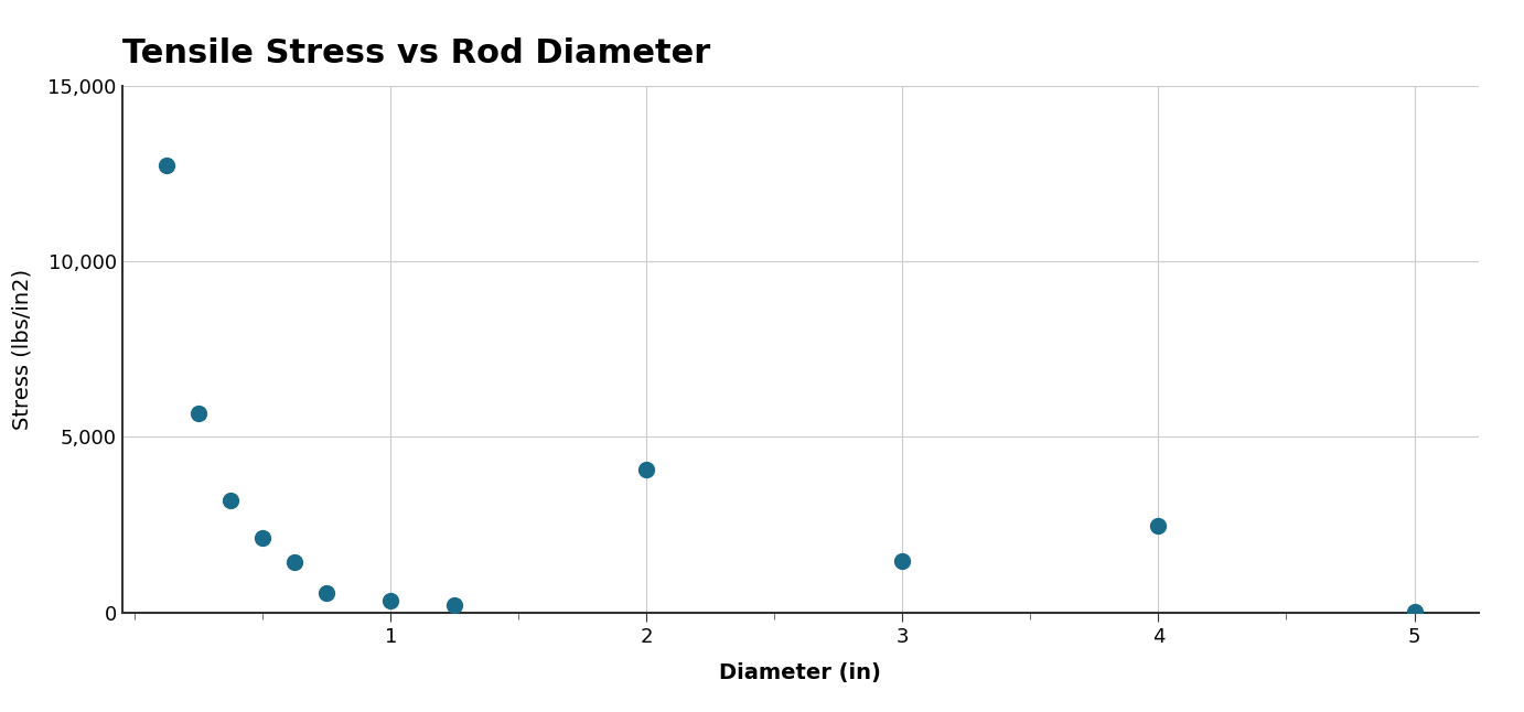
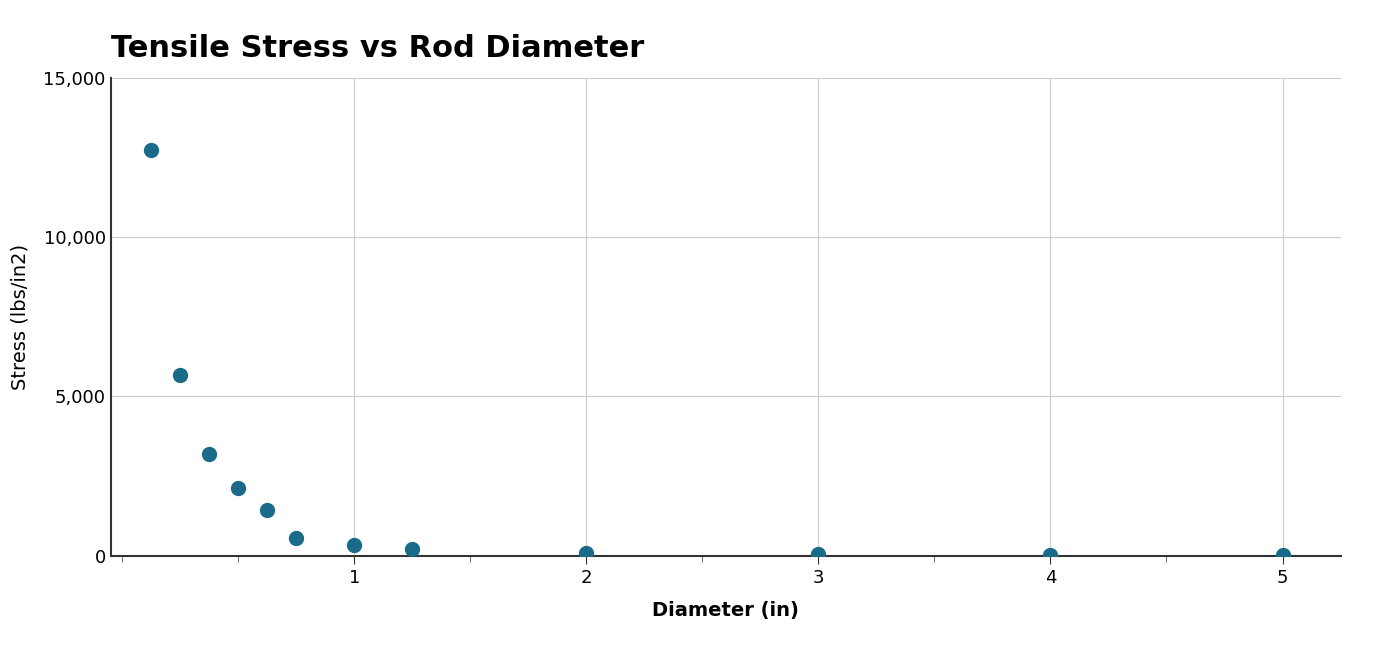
2: 4,050 -> 80
3: 1,450 -> 40
4: 2,450 -> 20
